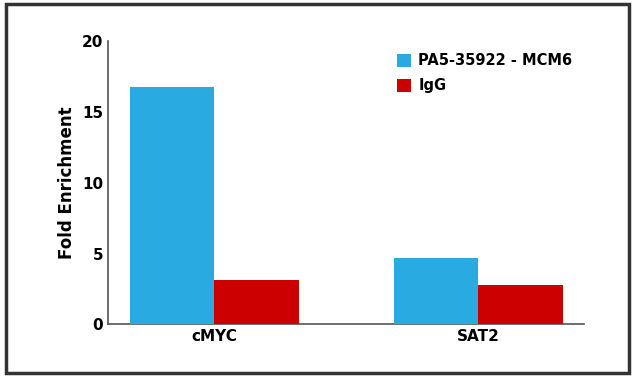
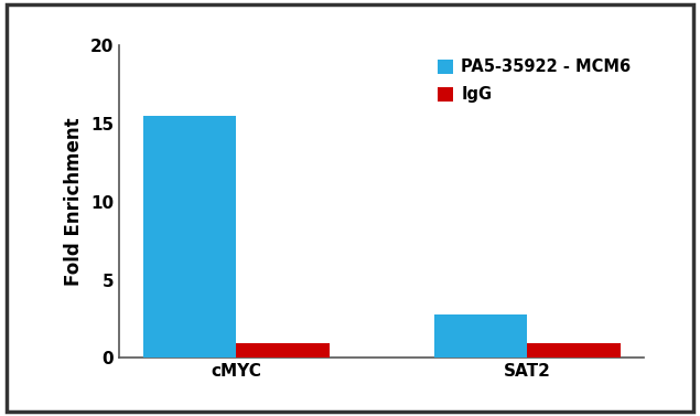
PA5-35922 - MCM6/cMYC: 16.8 -> 15.5
IgG/cMYC: 3.1 -> 0.9
PA5-35922 - MCM6/SAT2: 4.7 -> 2.8
IgG/SAT2: 2.8 -> 0.9
